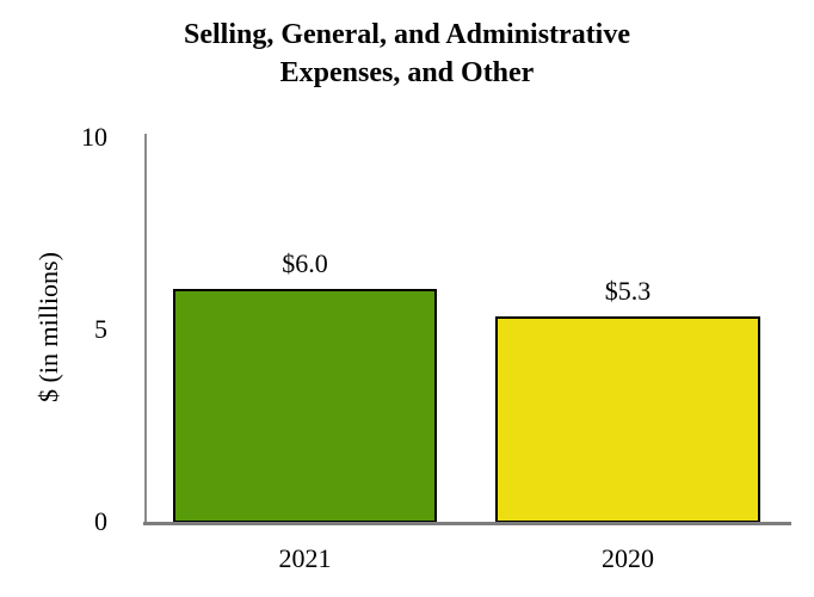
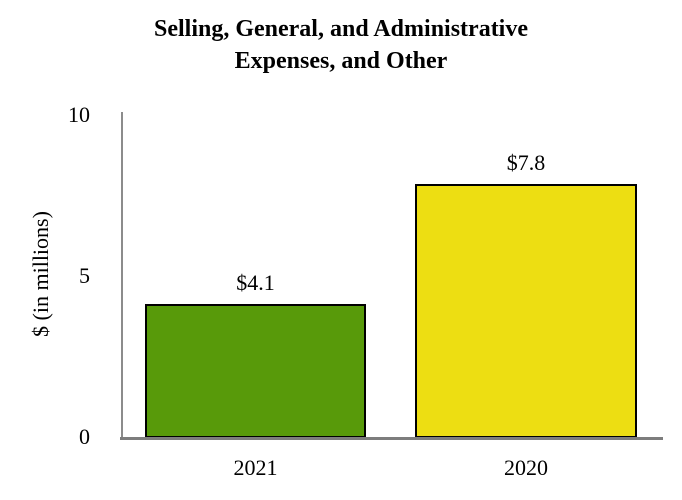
2021: $6.0 -> $4.1
2020: $5.3 -> $7.8
